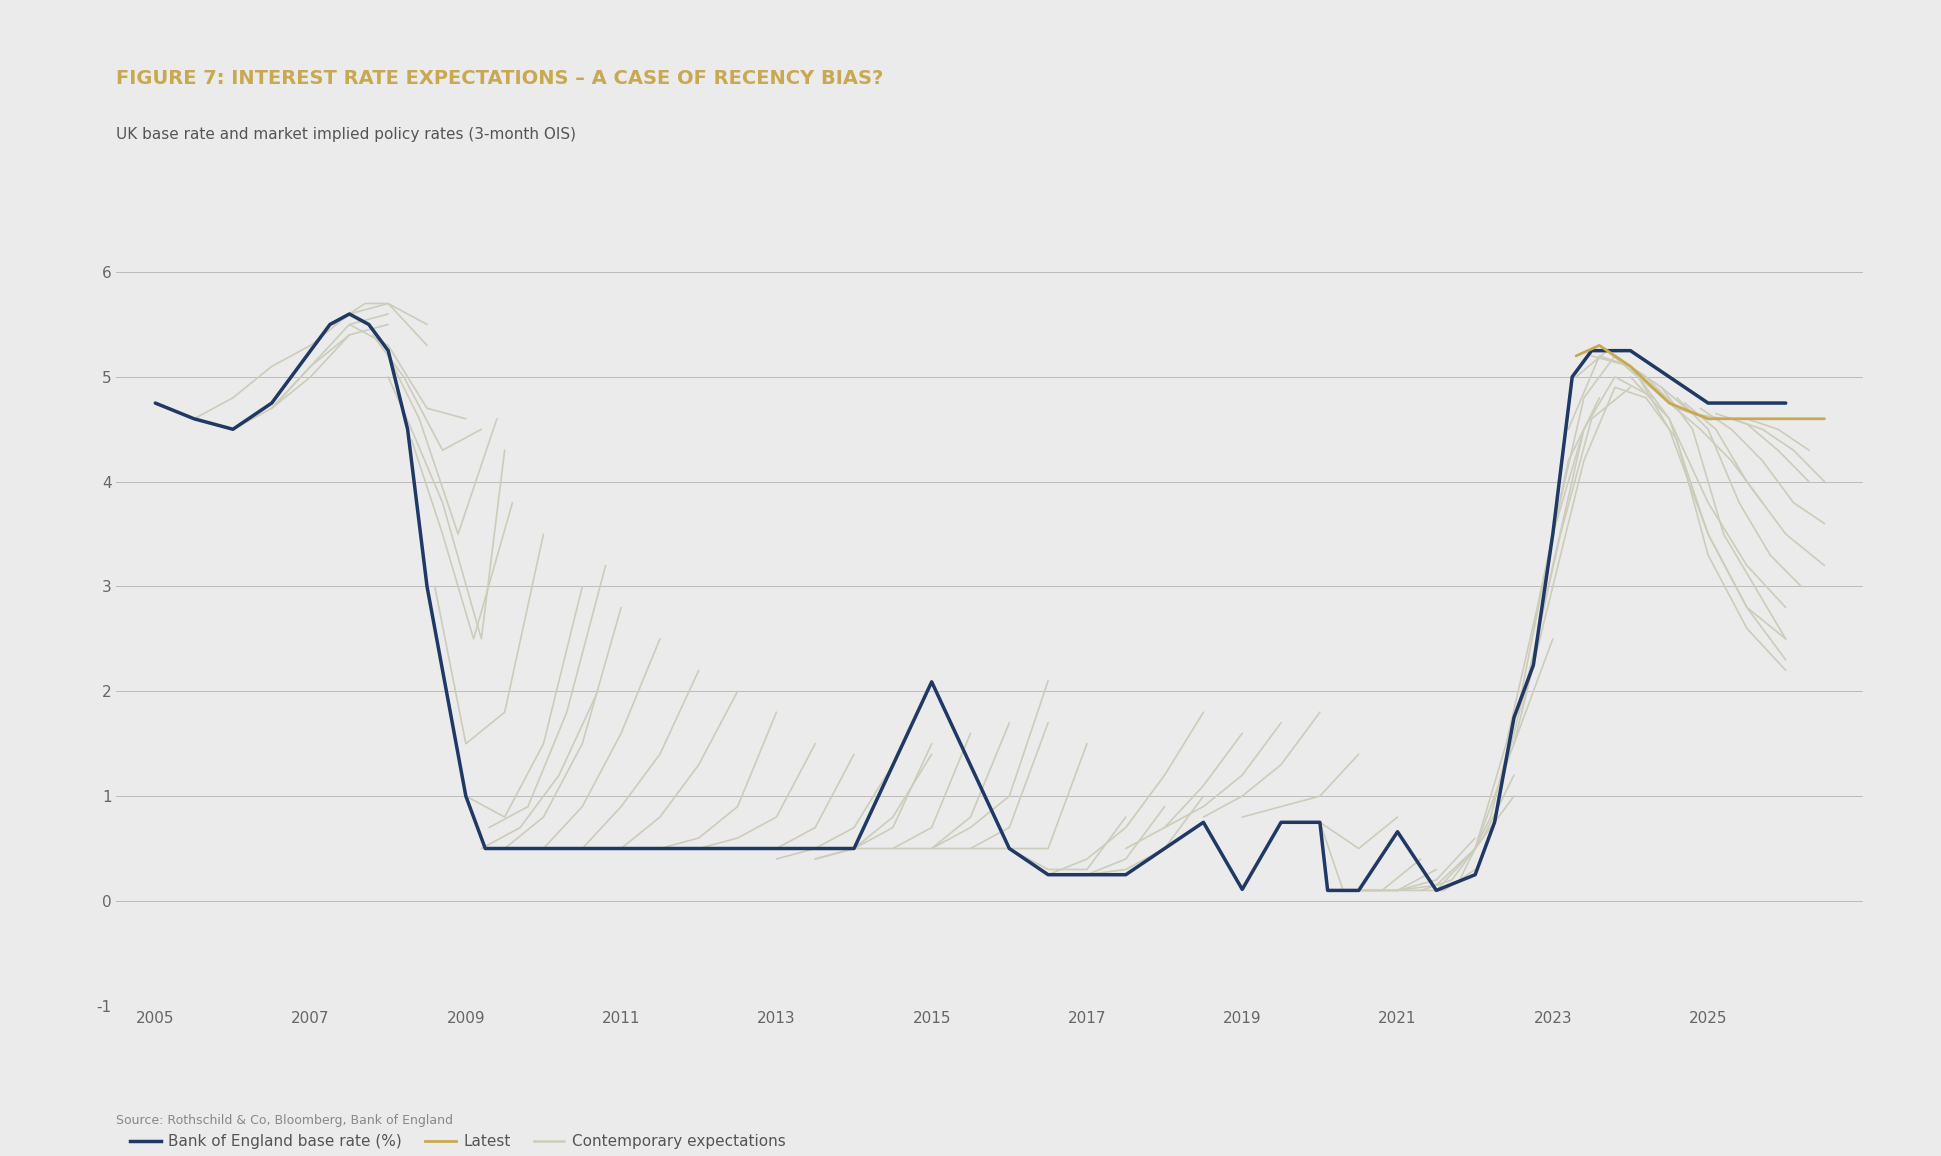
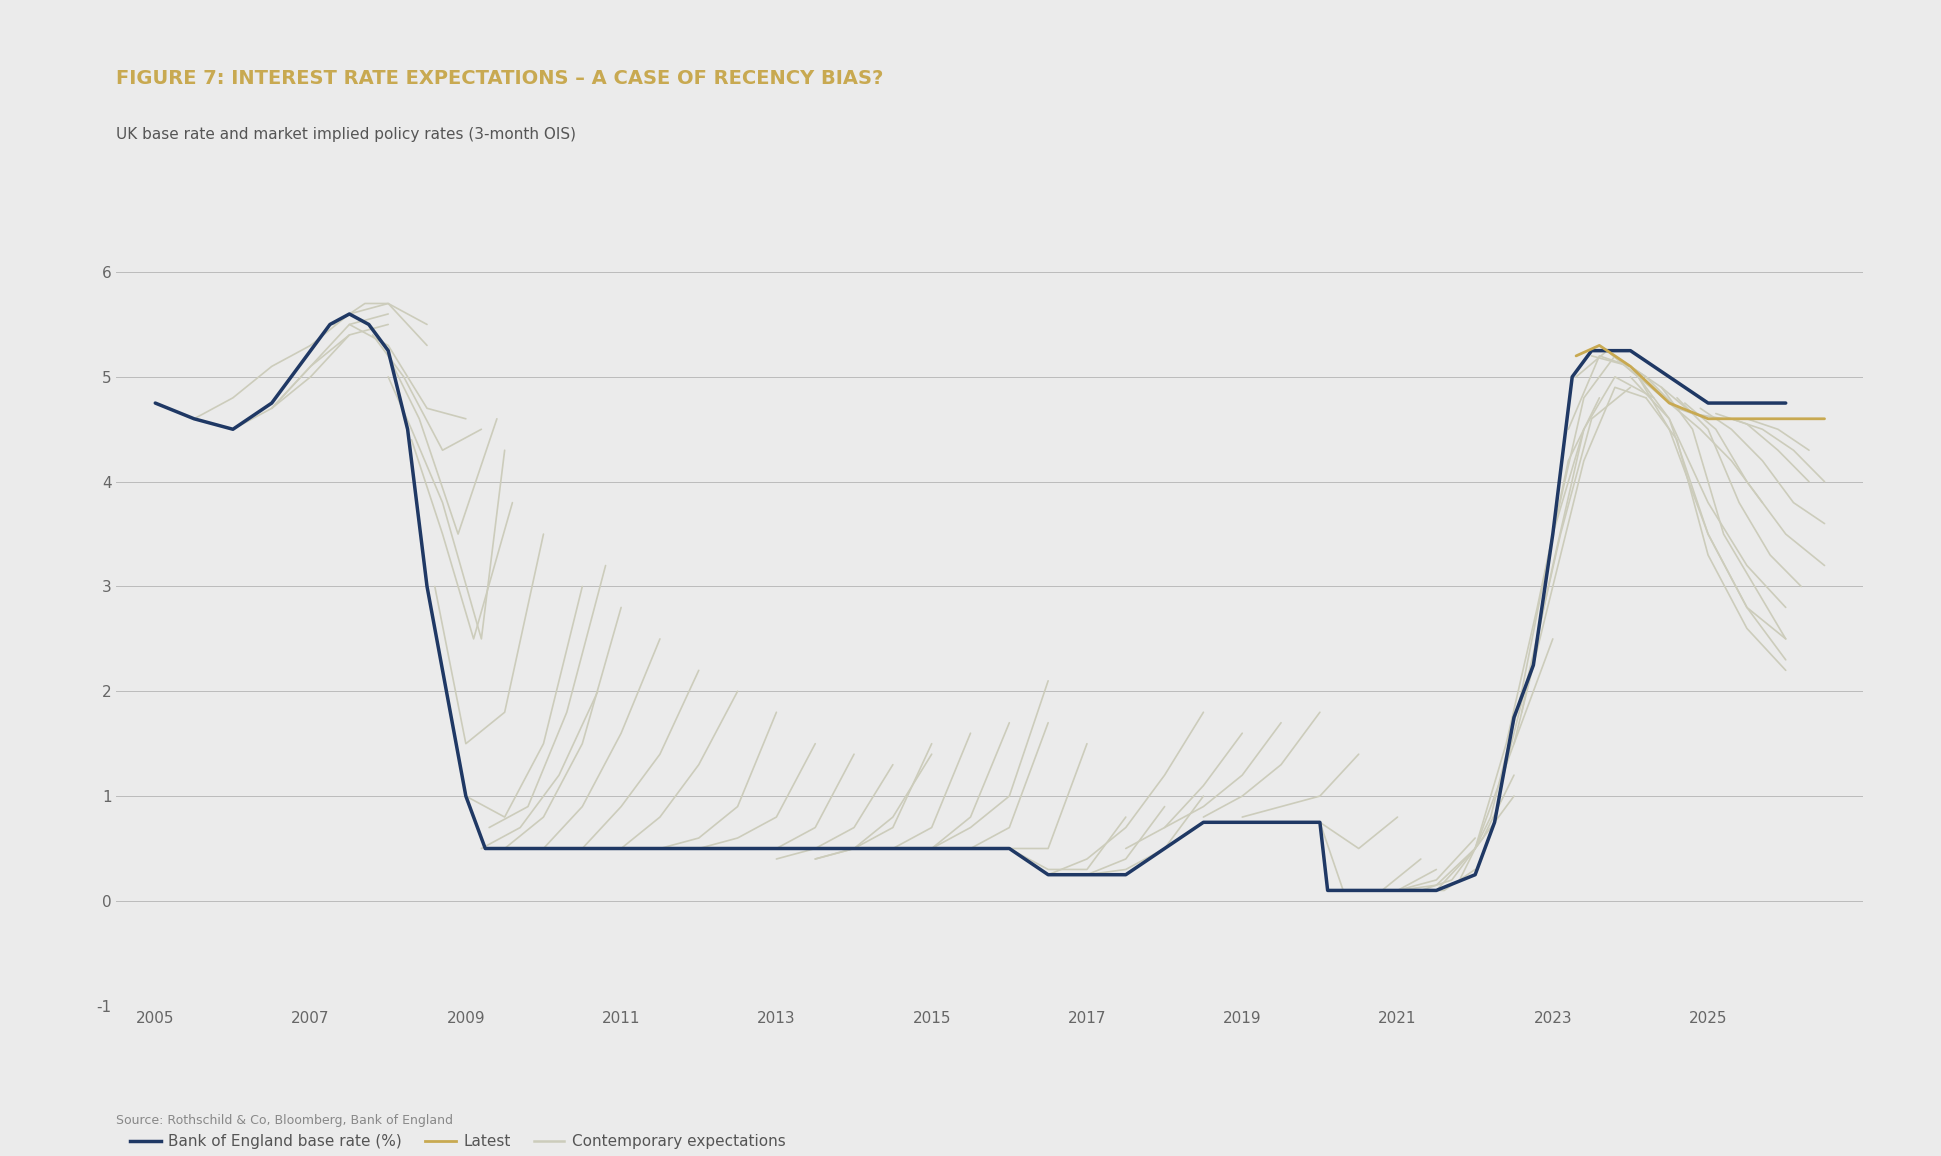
Bank of England base rate (%)/2015: 2.09 -> 0.50
Bank of England base rate (%)/2019: 0.11 -> 0.75
Bank of England base rate (%)/2021: 0.66 -> 0.10
